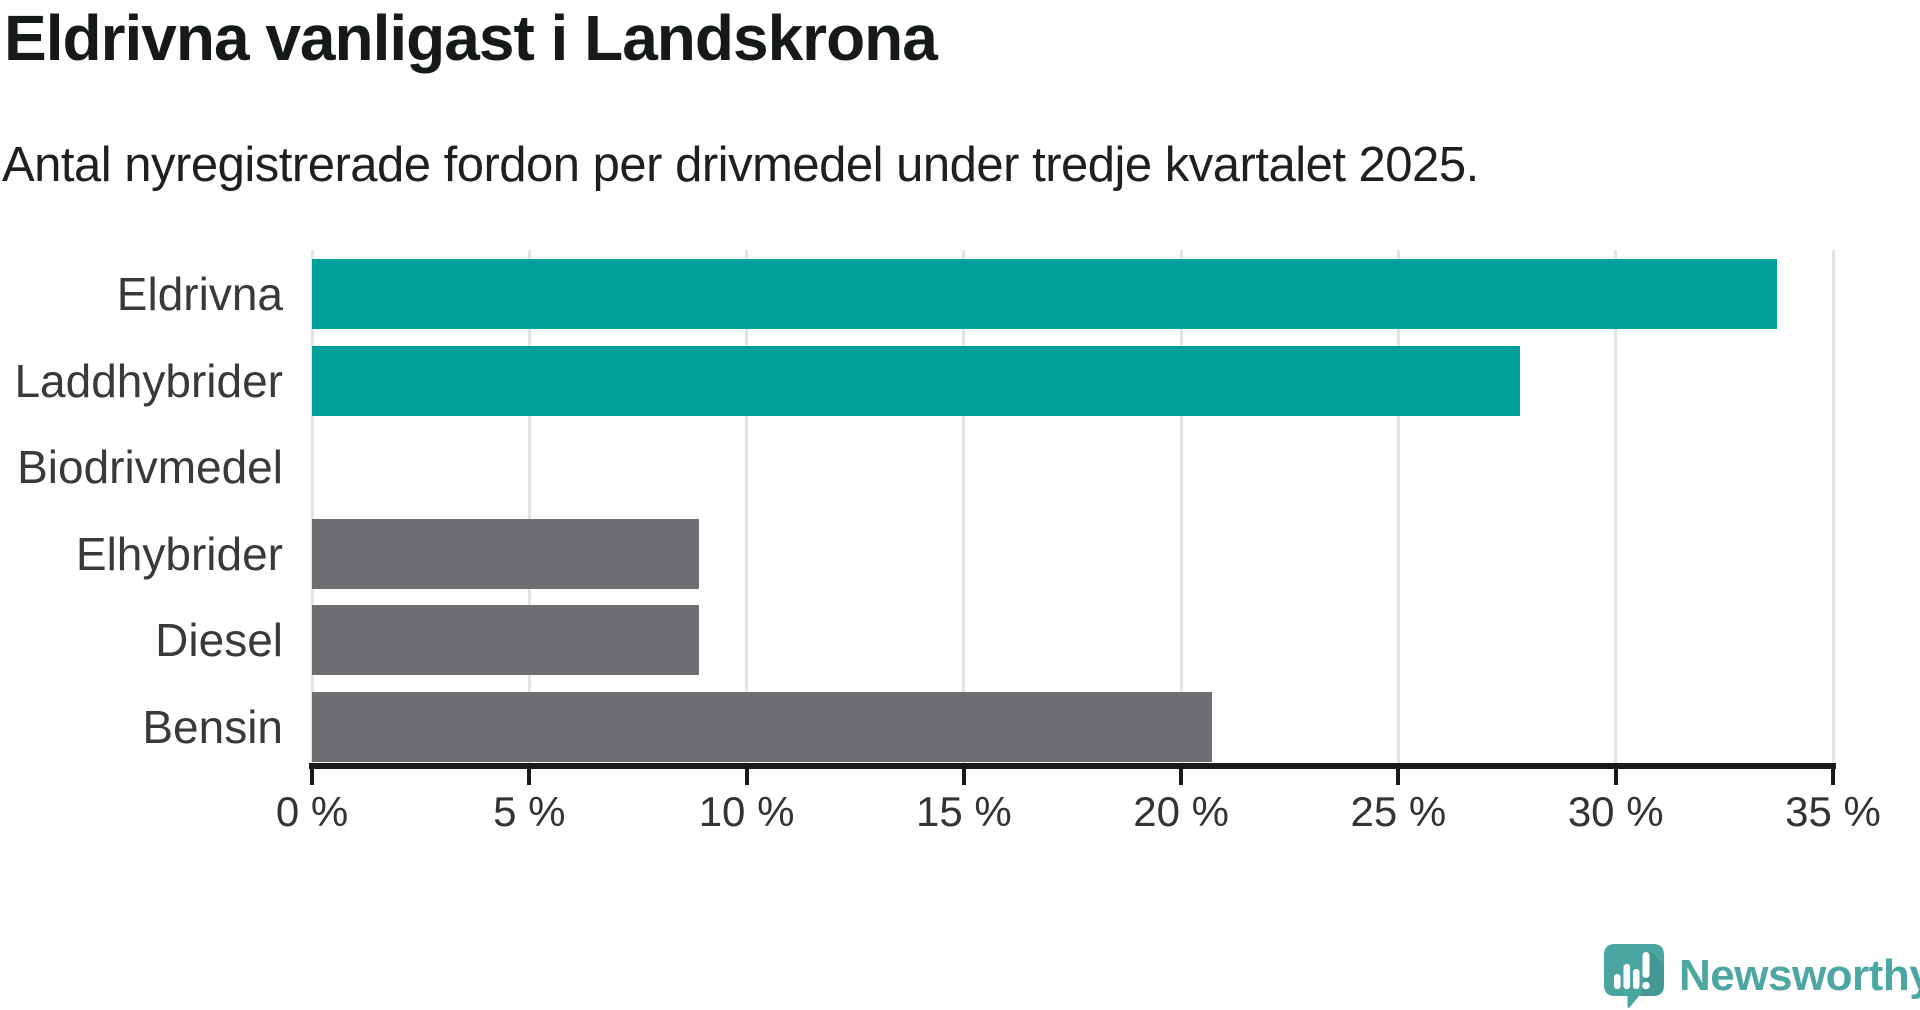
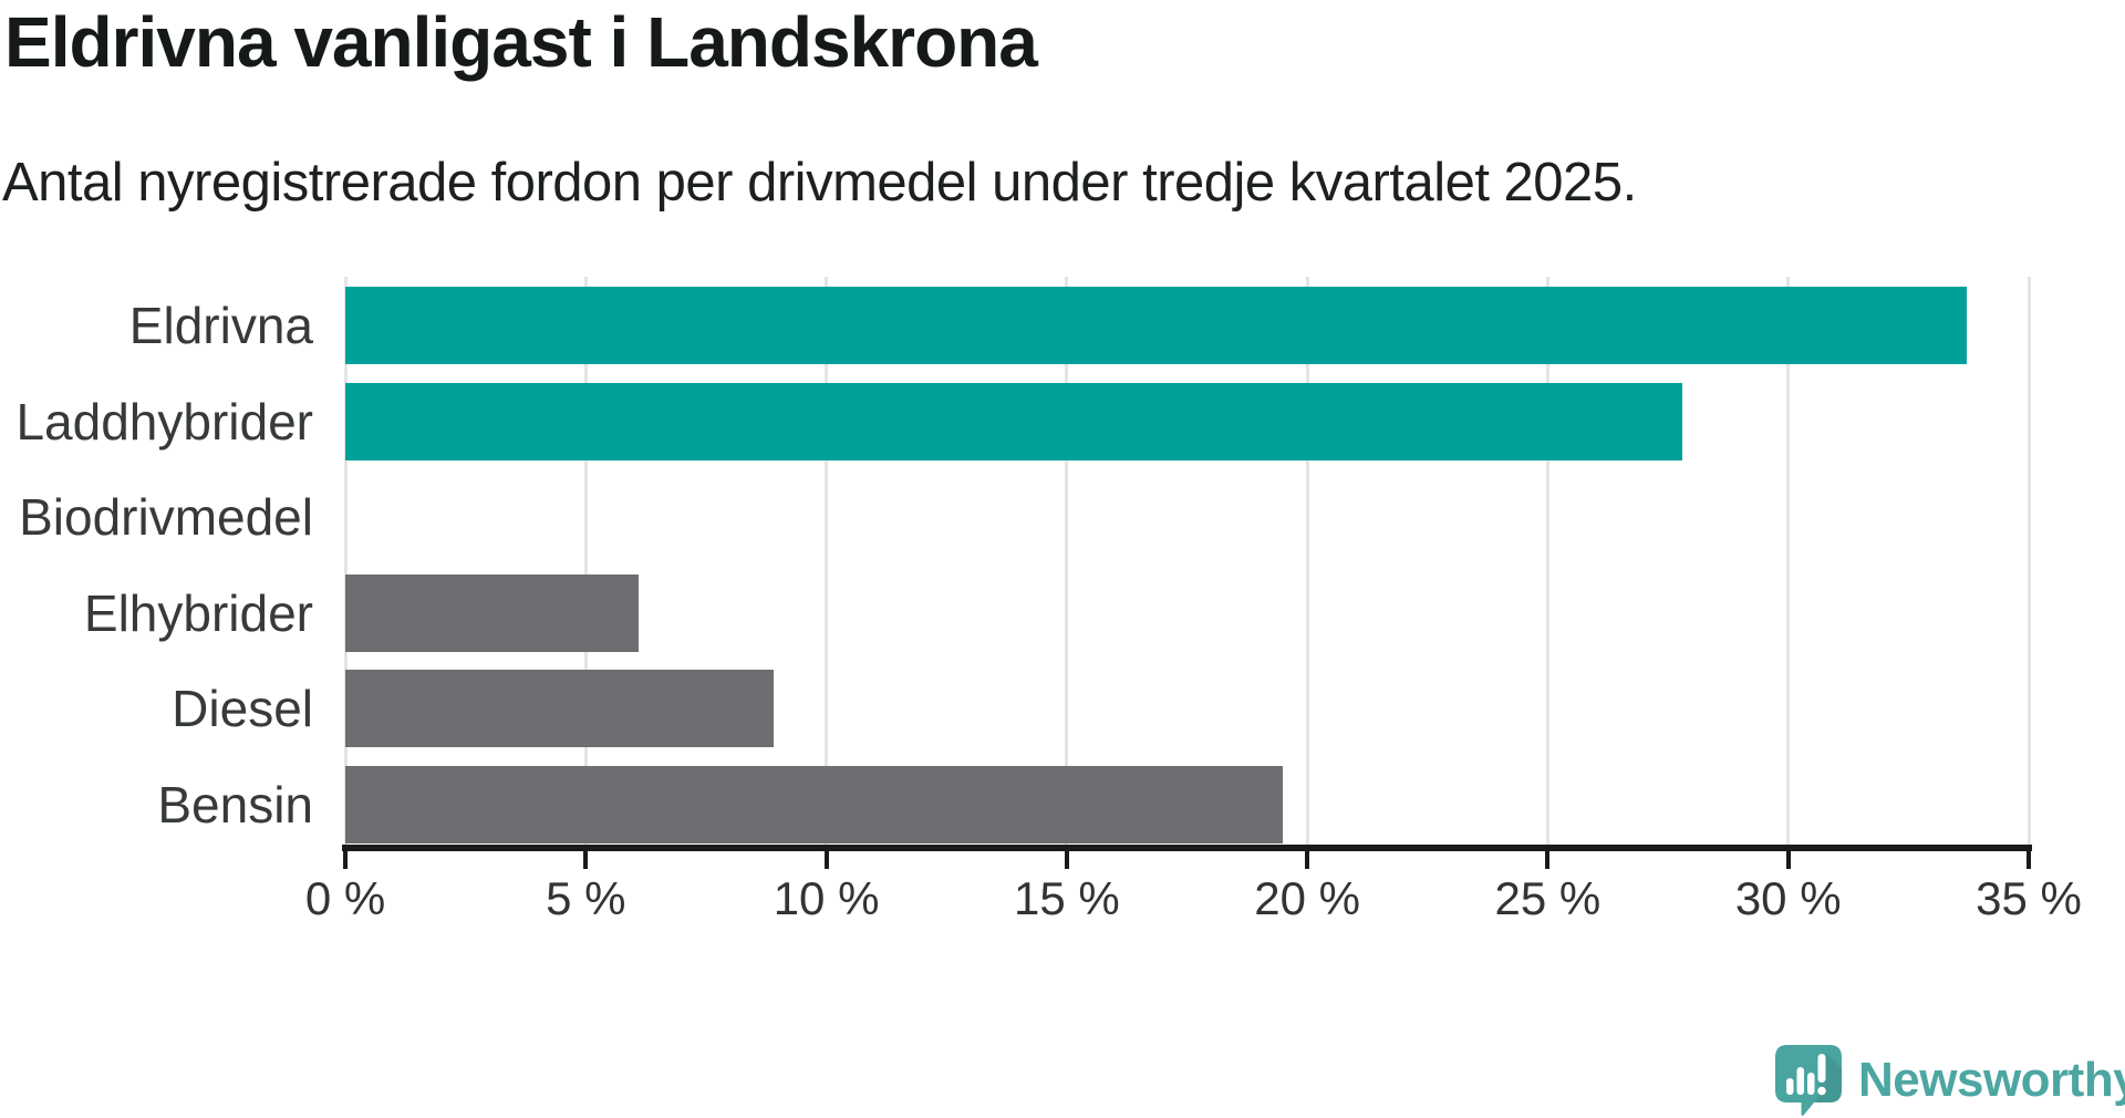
Elhybrider: 8.9% -> 6.1%
Bensin: 20.7% -> 19.5%
